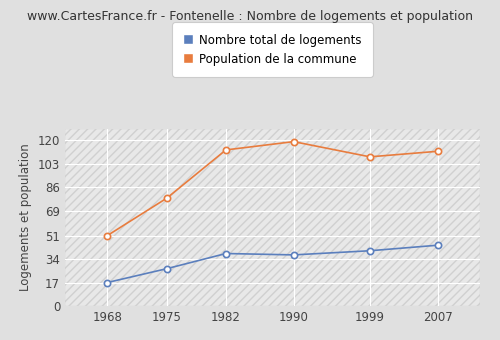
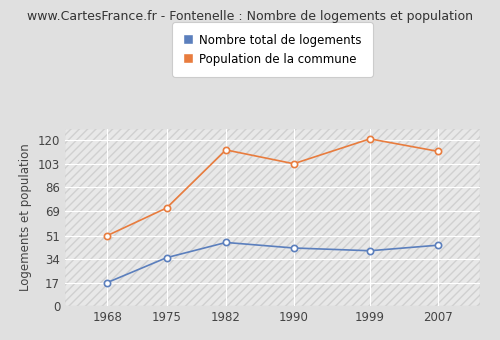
Nombre total de logements/1975: 27 -> 35
Population de la commune/1975: 78 -> 71
Nombre total de logements/1982: 38 -> 46
Nombre total de logements/1990: 37 -> 42
Population de la commune/1990: 119 -> 103
Population de la commune/1999: 108 -> 121
